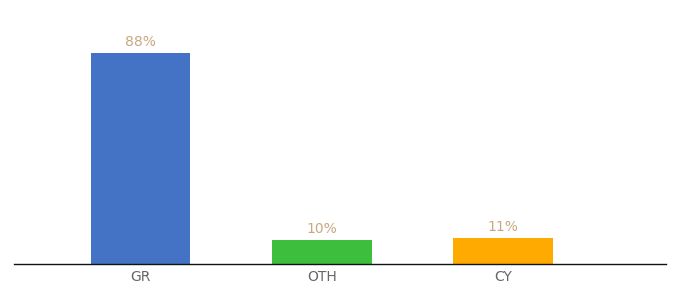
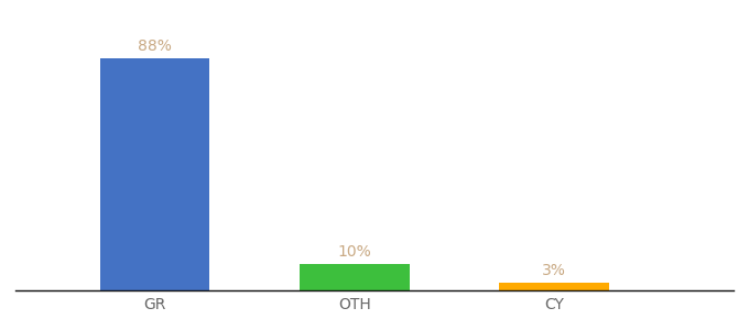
CY: 11% -> 3%
